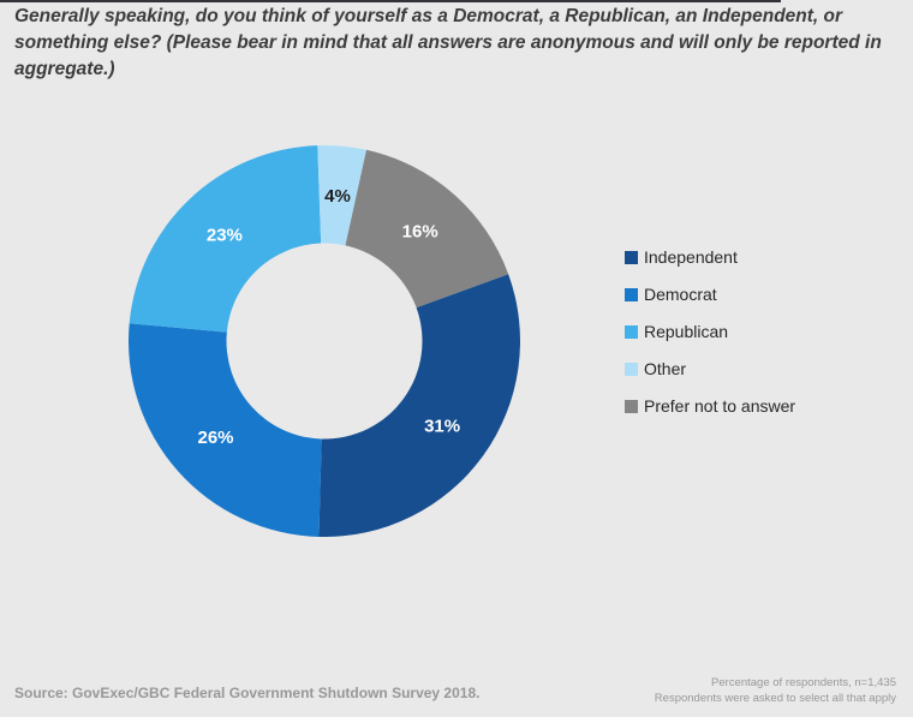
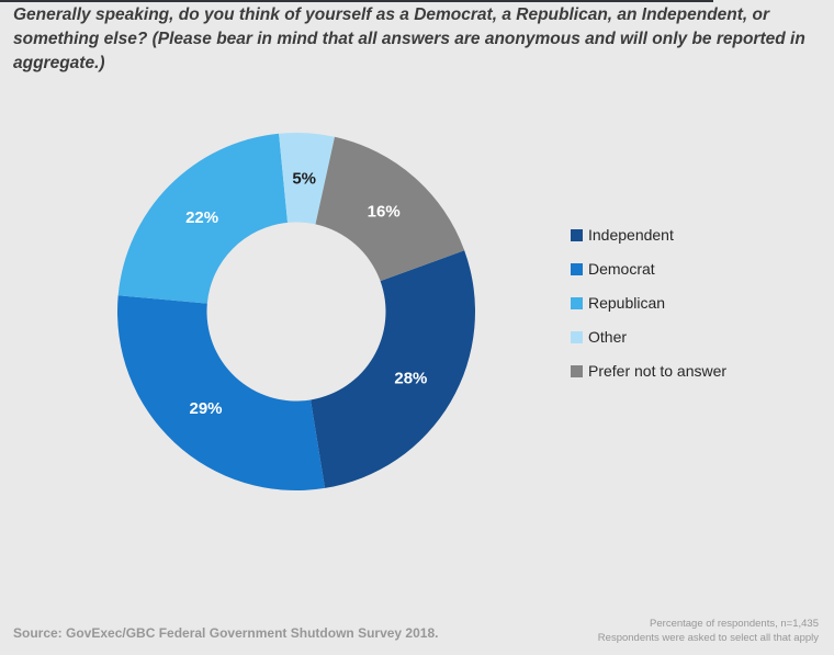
Independent: 31% -> 28%
Democrat: 26% -> 29%
Republican: 23% -> 22%
Other: 4% -> 5%
